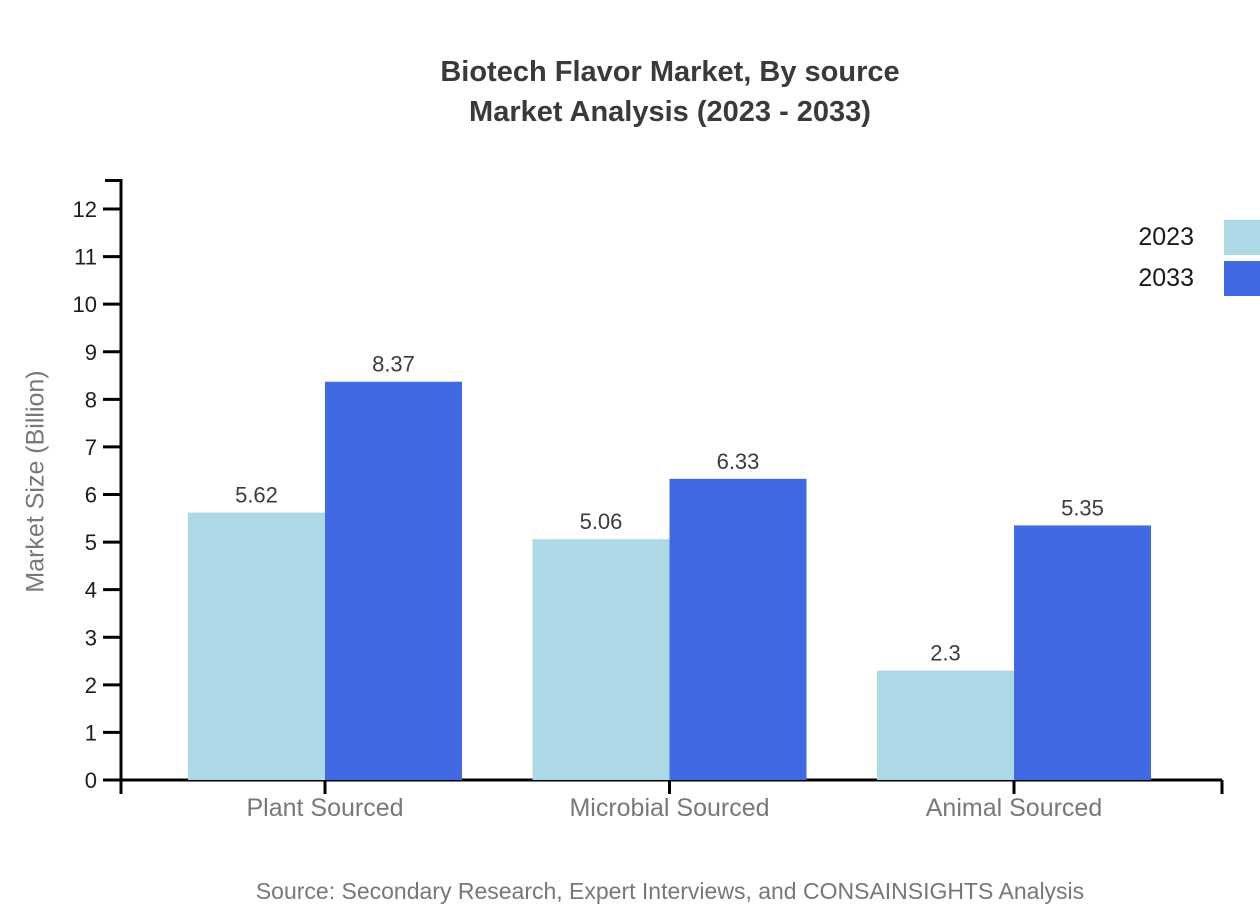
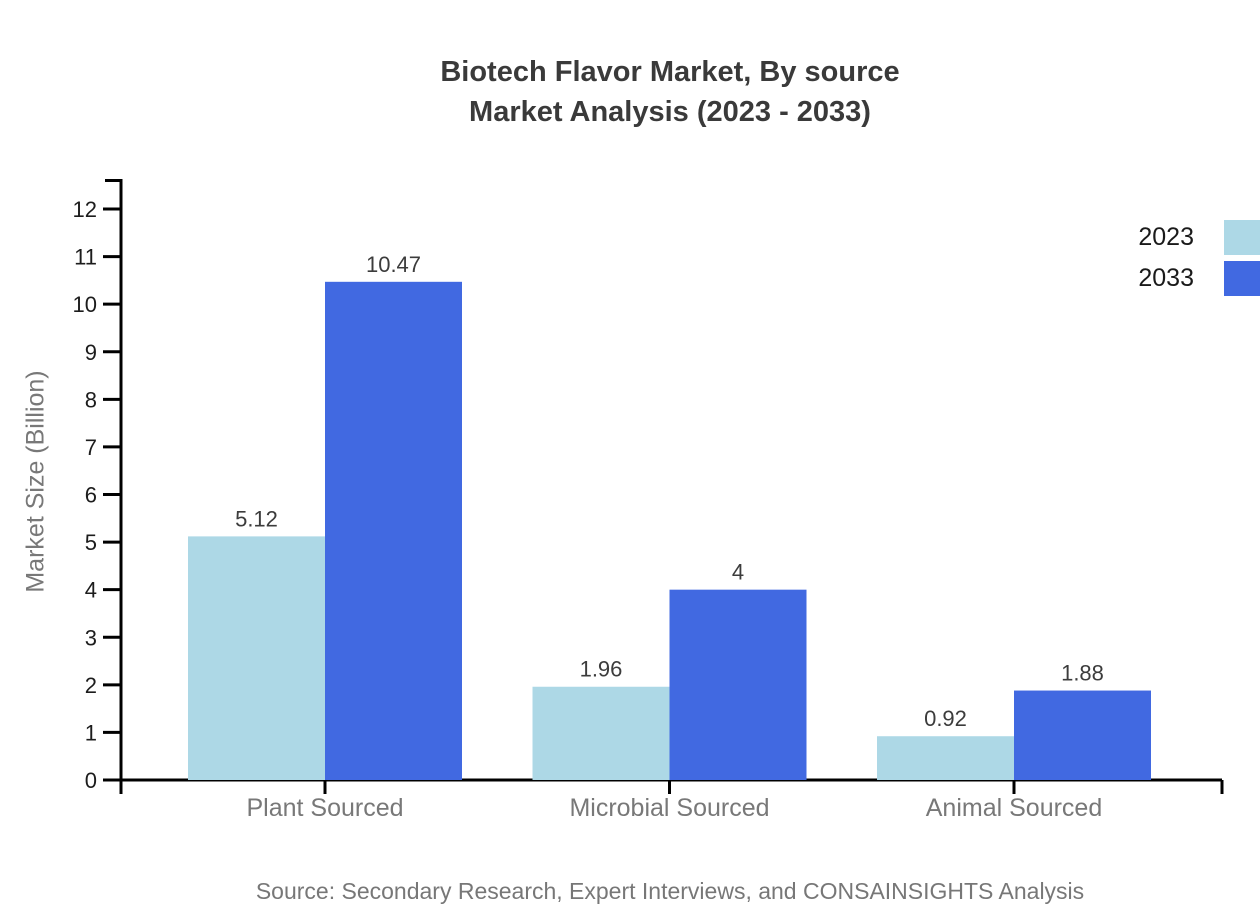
2023/Plant Sourced: 5.62 -> 5.12
2033/Plant Sourced: 8.37 -> 10.47
2023/Microbial Sourced: 5.06 -> 1.96
2033/Microbial Sourced: 6.33 -> 4
2023/Animal Sourced: 2.3 -> 0.92
2033/Animal Sourced: 5.35 -> 1.88
